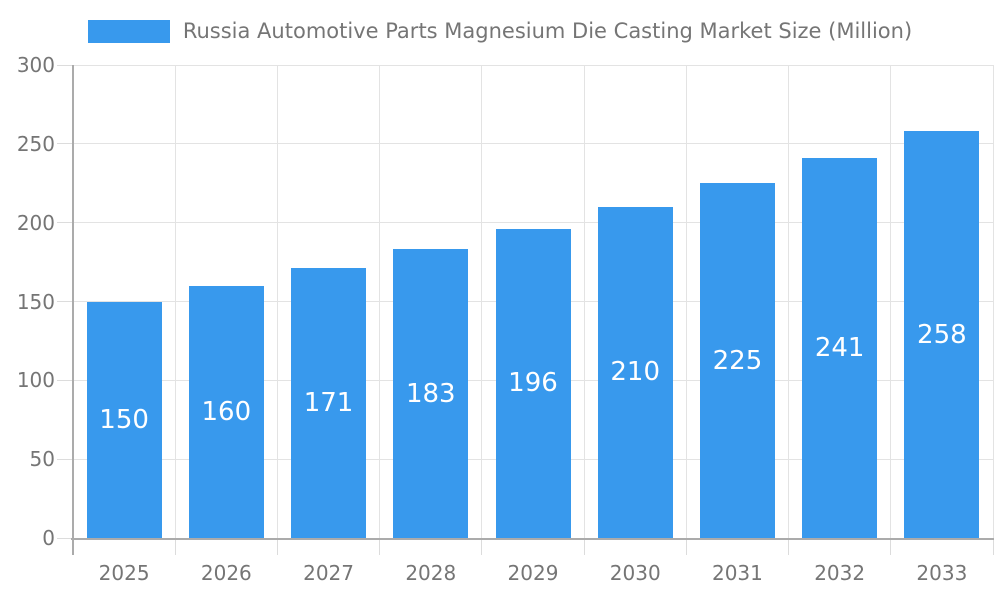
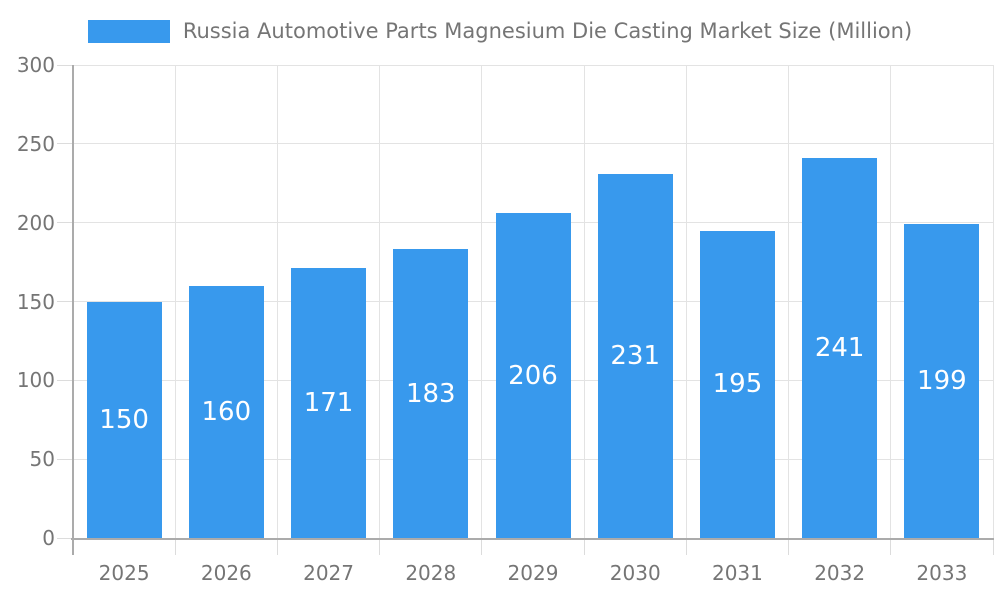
2029: 196 -> 206
2030: 210 -> 231
2031: 225 -> 195
2033: 258 -> 199
